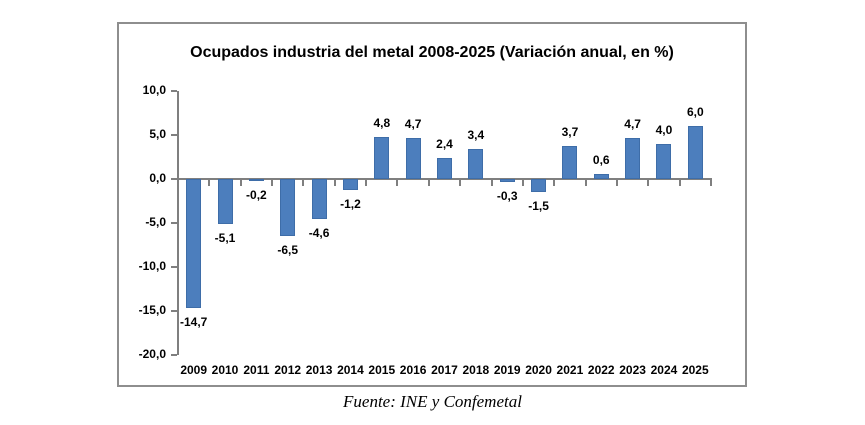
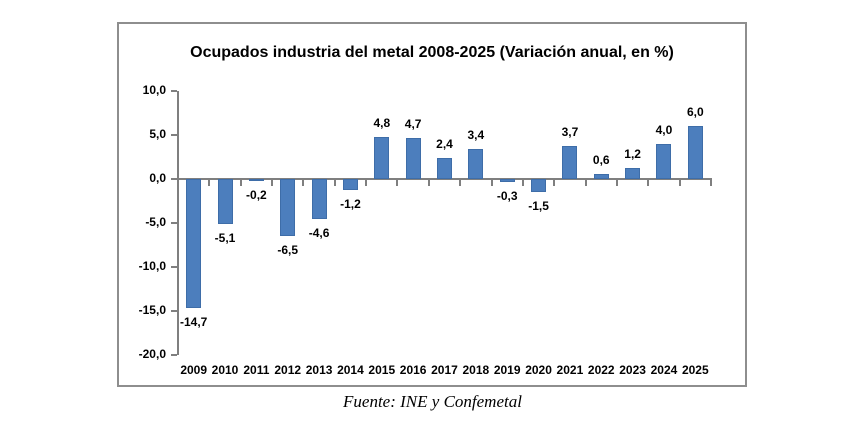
2023: 4,7 -> 1,2
